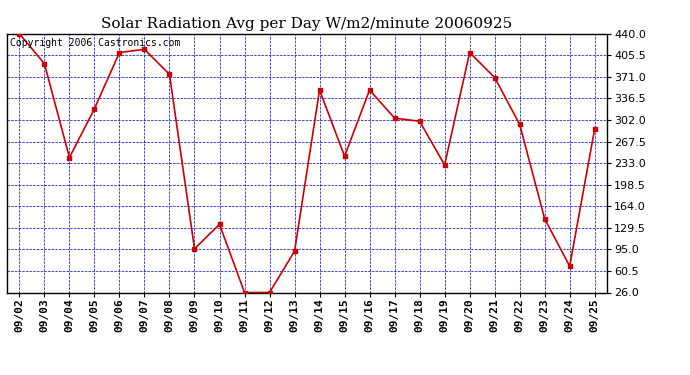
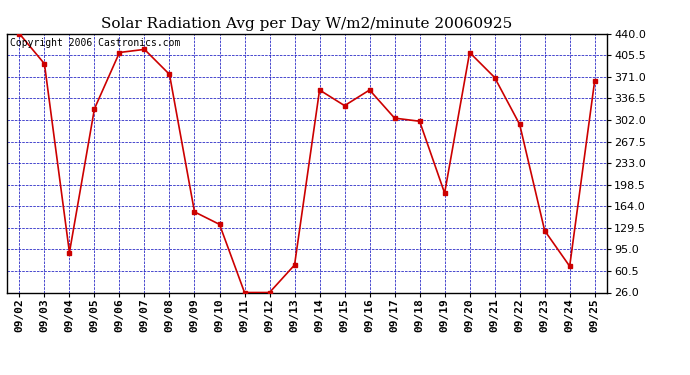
09/04: 242 -> 90
09/09: 96 -> 155
09/13: 92 -> 70
09/15: 244 -> 325
09/19: 230 -> 185
09/23: 144 -> 125
09/25: 288 -> 365
